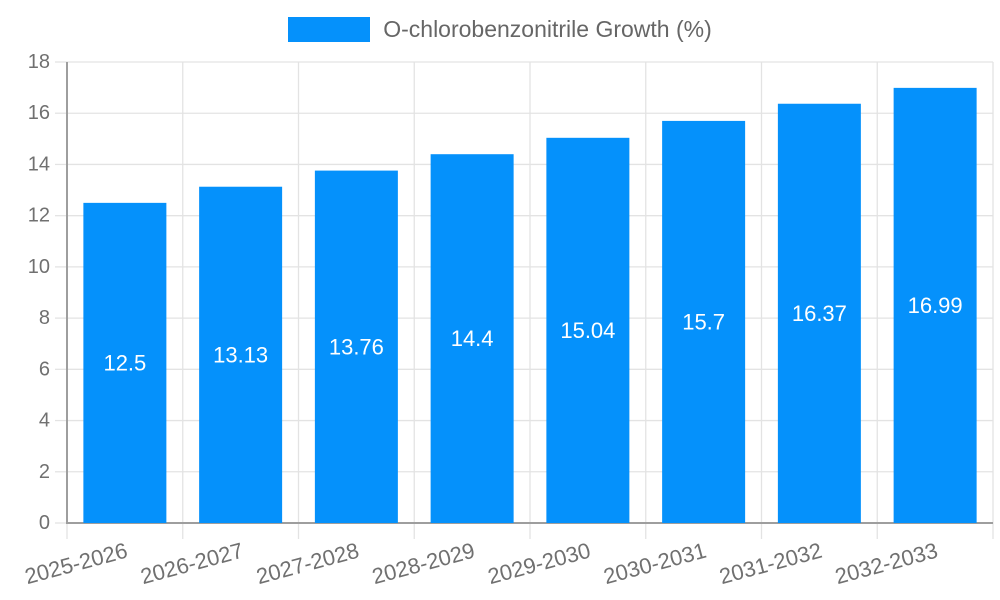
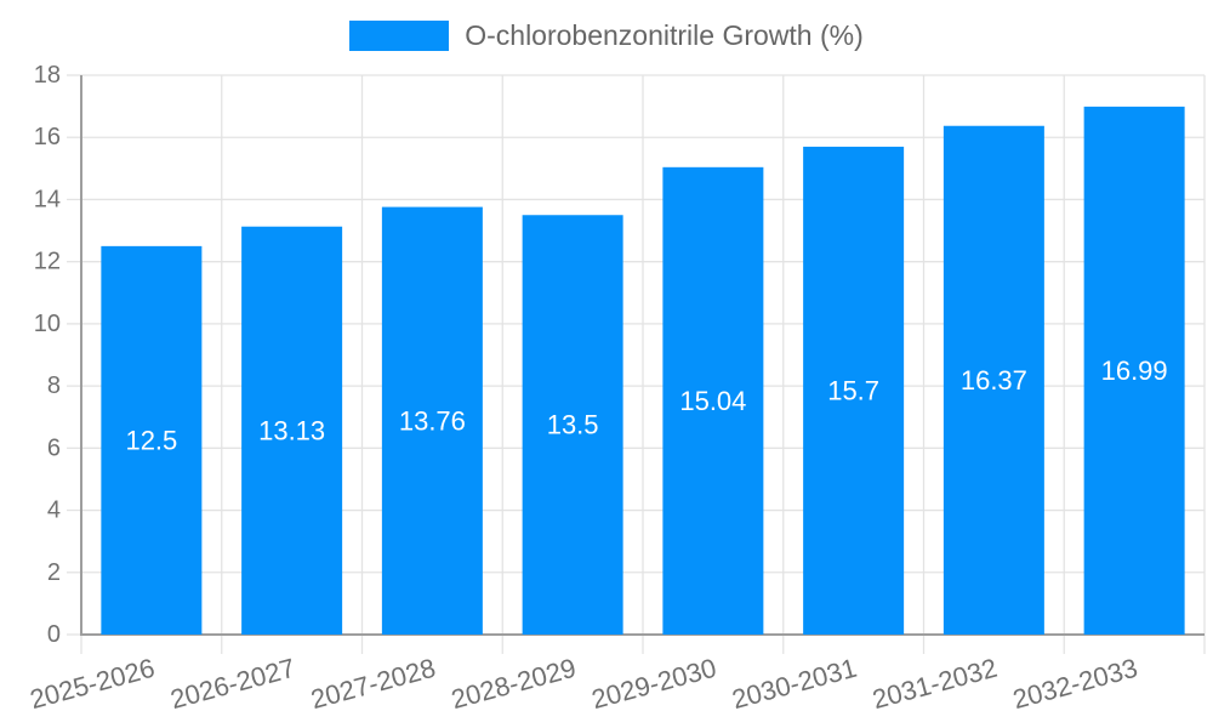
2028-2029: 14.4 -> 13.5
